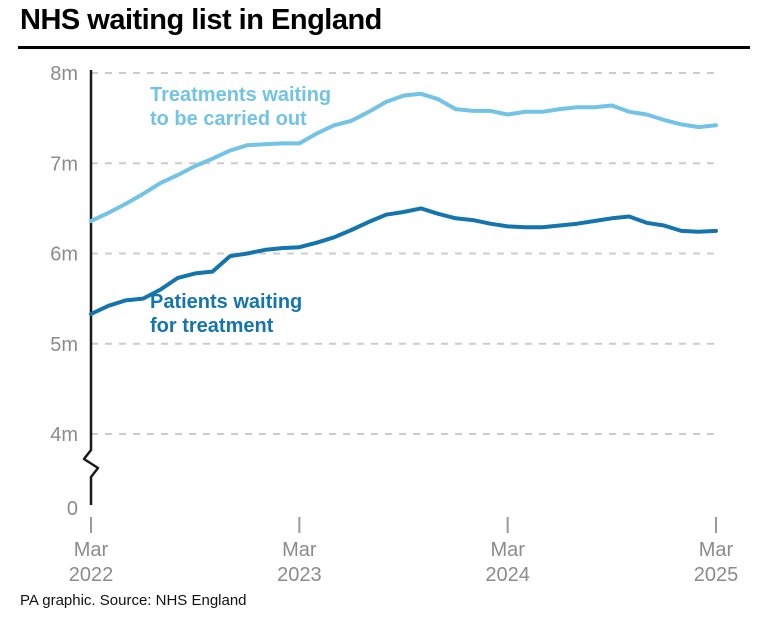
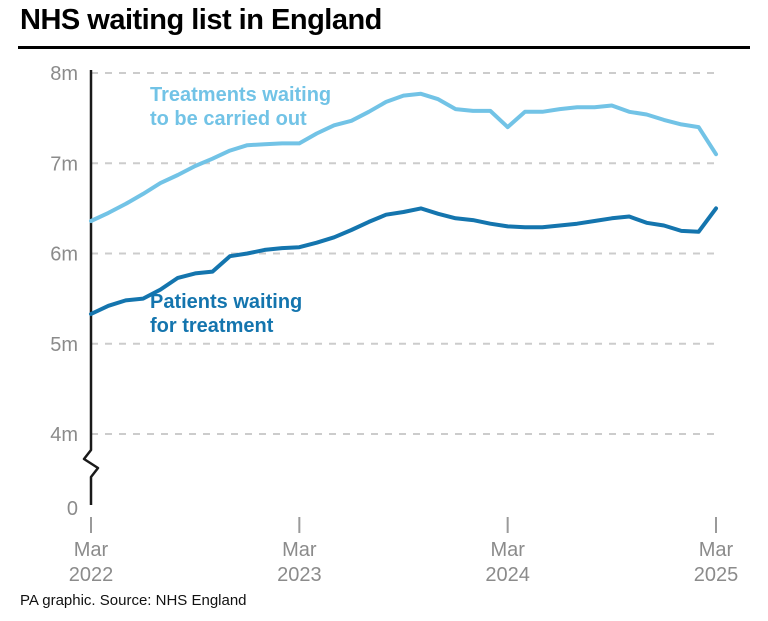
Treatments waiting to be carried out/Mar 2024: 7.5m -> 7.4m
Treatments waiting to be carried out/Mar 2025: 7.4m -> 7.1m
Patients waiting for treatment/Mar 2025: 6.2m -> 6.5m
